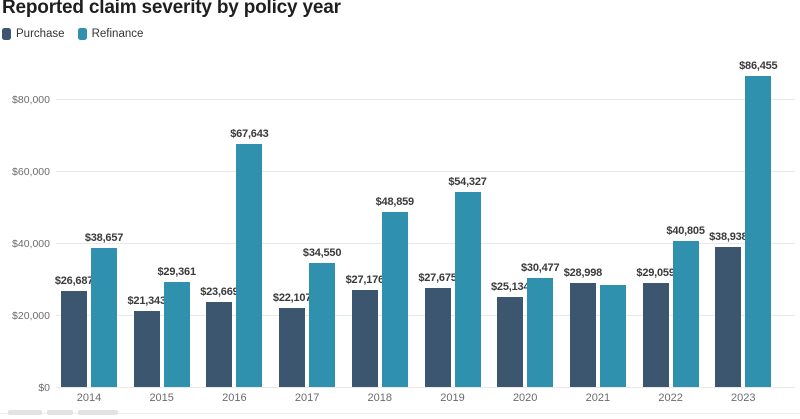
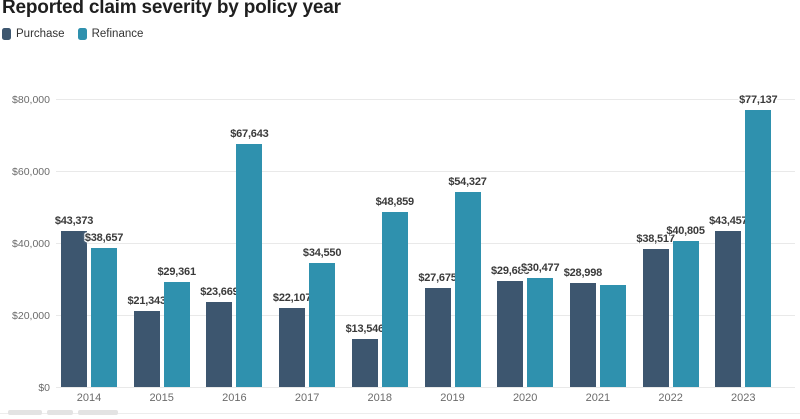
Purchase/2014: $26,687 -> $43,373
Purchase/2018: $27,176 -> $13,546
Purchase/2020: $25,134 -> $29,683
Purchase/2022: $29,059 -> $38,517
Purchase/2023: $38,938 -> $43,457
Refinance/2023: $86,455 -> $77,137
